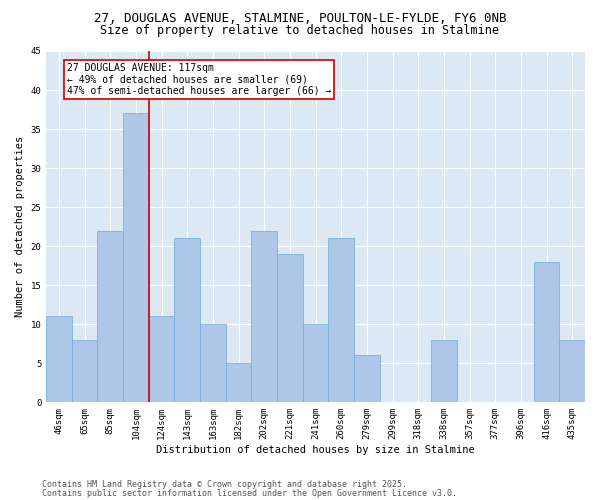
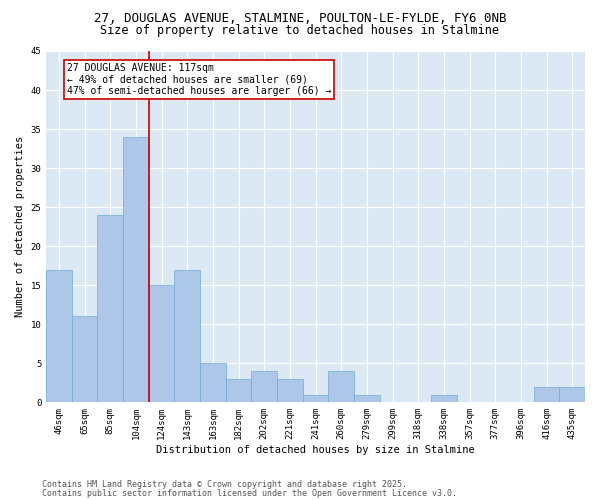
46sqm: 11 -> 17
65sqm: 8 -> 11
85sqm: 22 -> 24
104sqm: 37 -> 34
124sqm: 11 -> 15
143sqm: 21 -> 17
163sqm: 10 -> 5
182sqm: 5 -> 3
202sqm: 22 -> 4
221sqm: 19 -> 3
241sqm: 10 -> 1
260sqm: 21 -> 4
279sqm: 6 -> 1
338sqm: 8 -> 1
416sqm: 18 -> 2
435sqm: 8 -> 2
